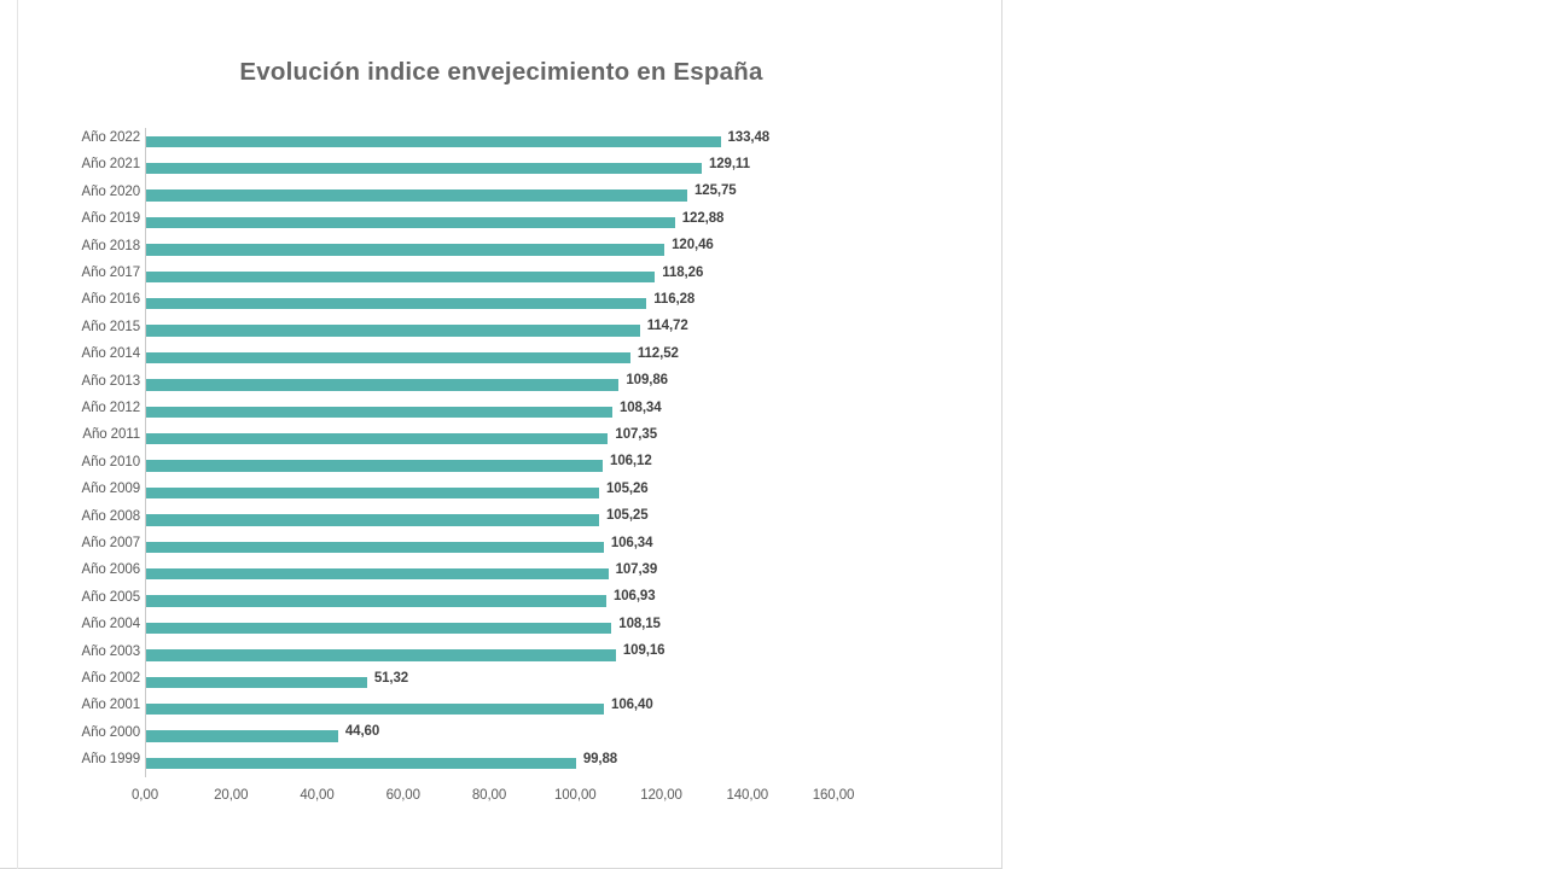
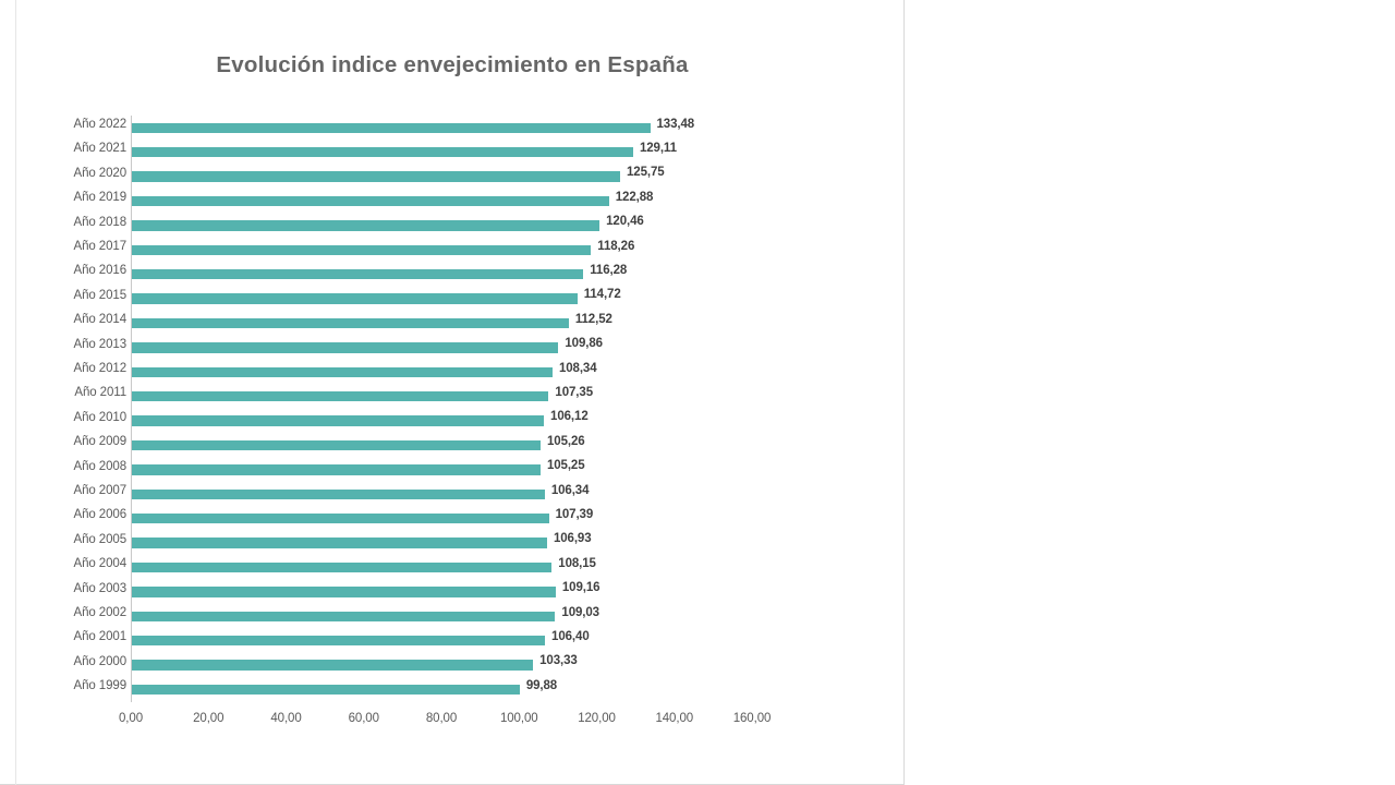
Año 2002: 51,32 -> 109,03
Año 2000: 44,60 -> 103,33
